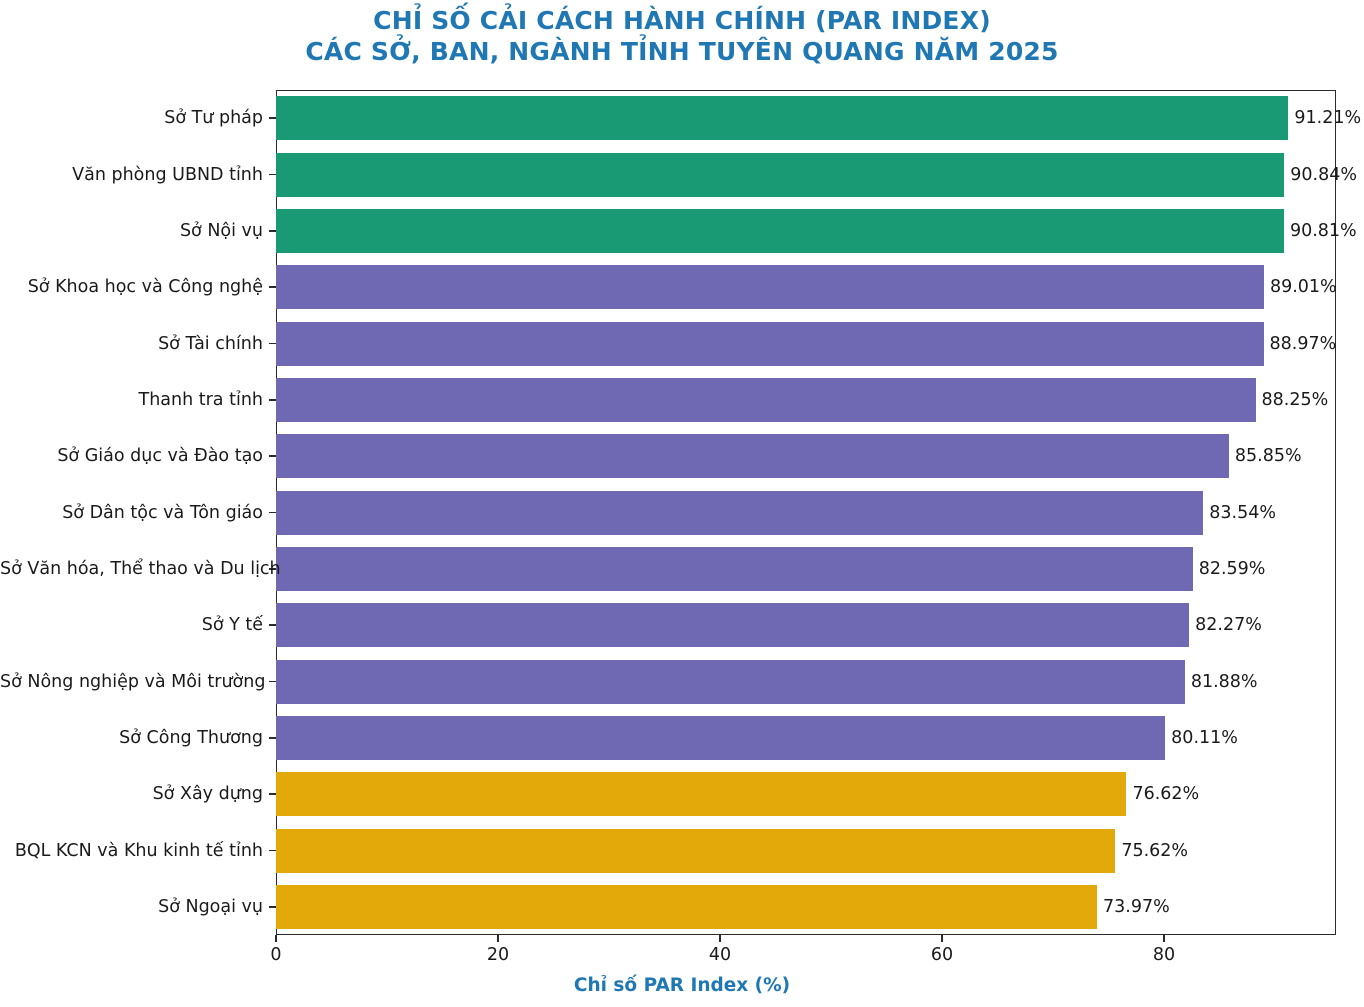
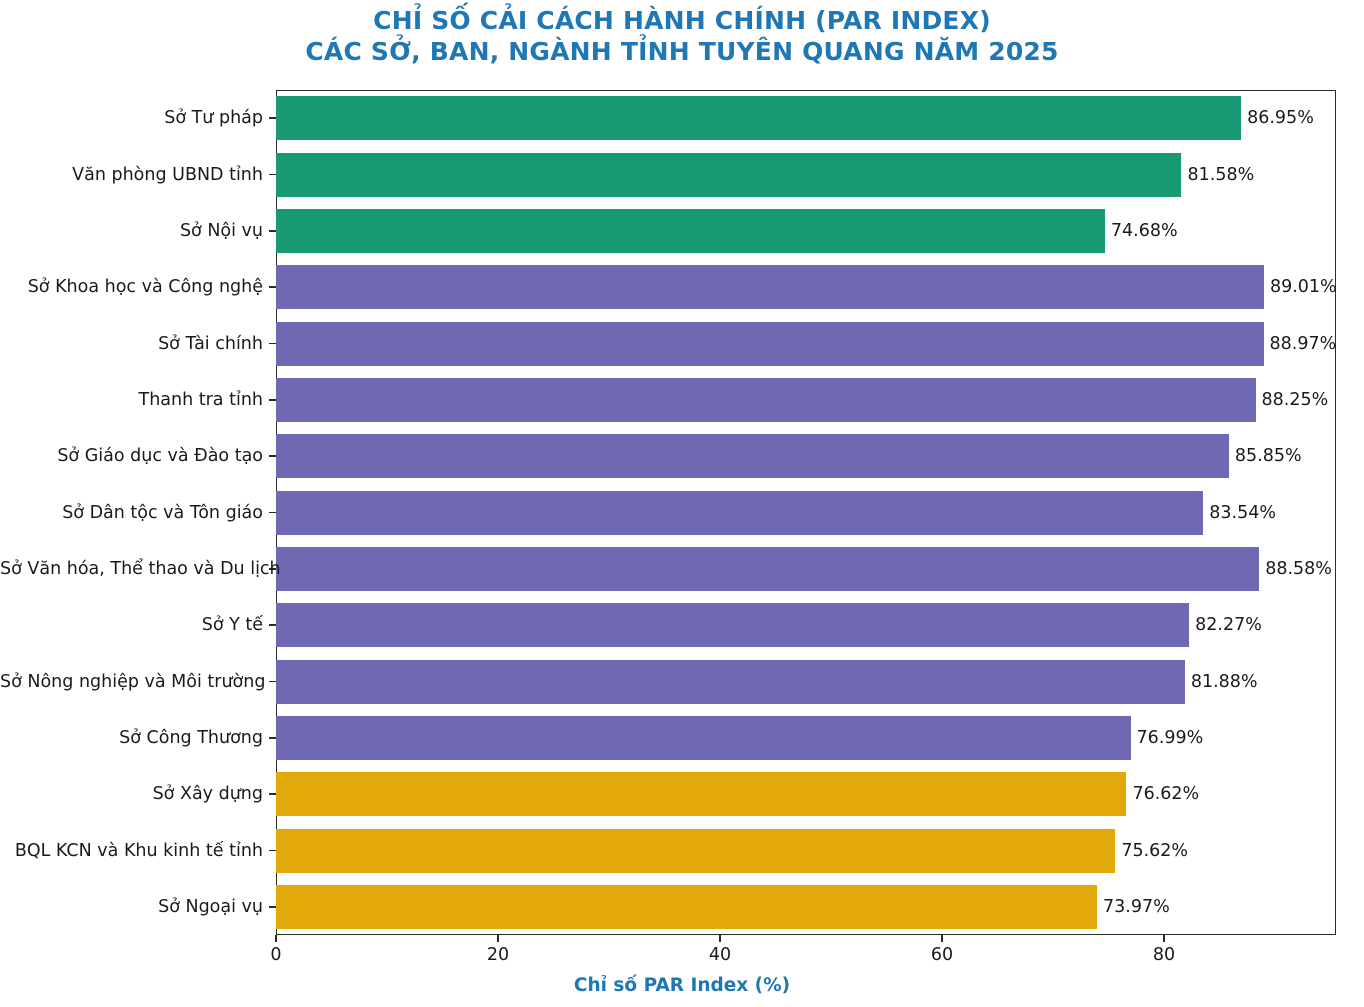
Sở Tư pháp: 91.21% -> 86.95%
Văn phòng UBND tỉnh: 90.84% -> 81.58%
Sở Nội vụ: 90.81% -> 74.68%
Sở Văn hóa, Thể thao và Du lịch: 82.59% -> 88.58%
Sở Công Thương: 80.11% -> 76.99%
